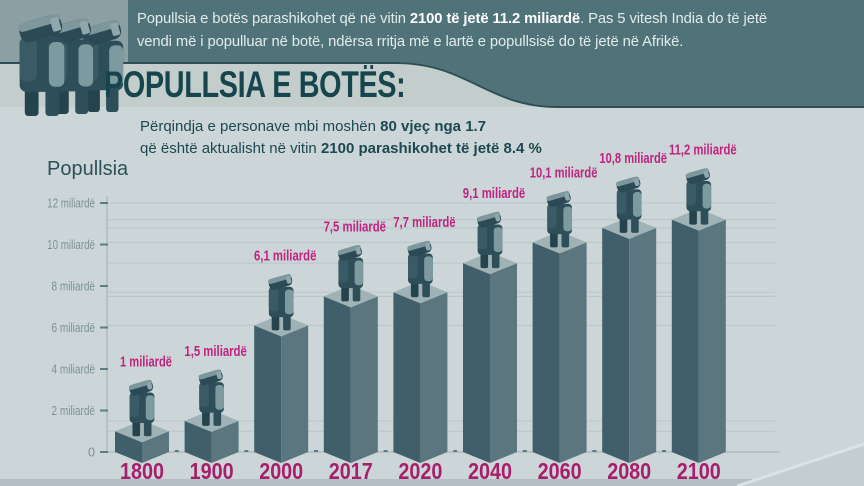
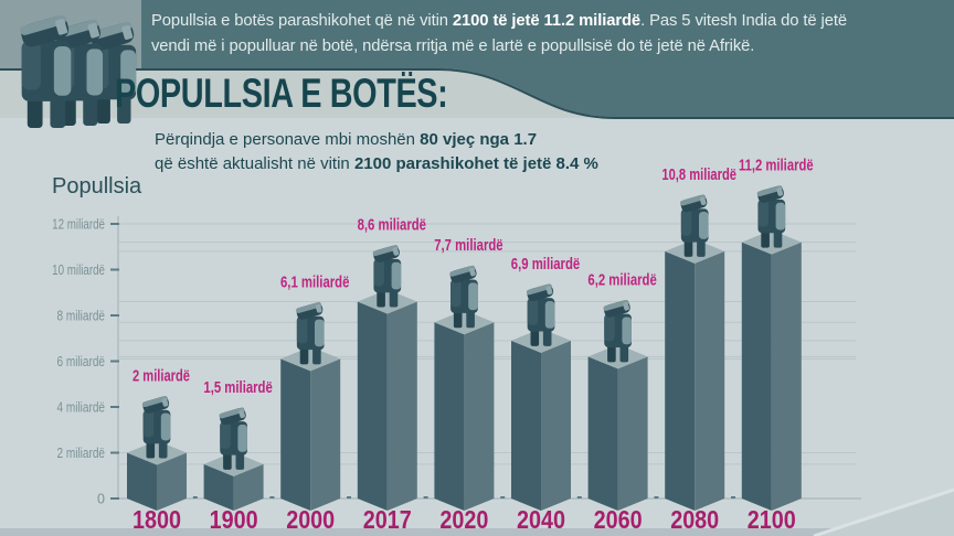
1800: 1 -> 2
2017: 7,5 -> 8,6
2040: 9,1 -> 6,9
2060: 10,1 -> 6,2
